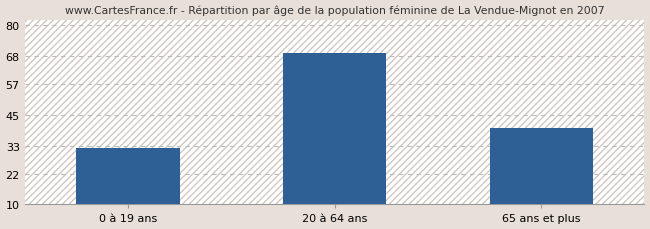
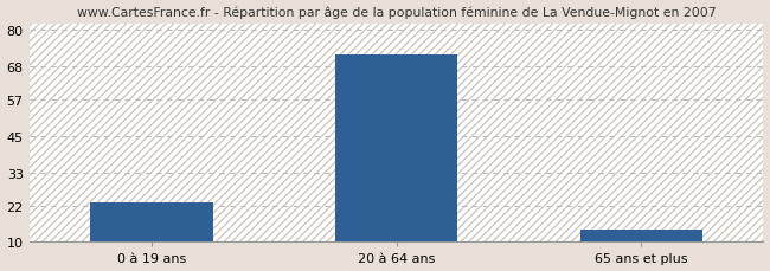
0 à 19 ans: 32 -> 23
20 à 64 ans: 69 -> 72
65 ans et plus: 40 -> 14
